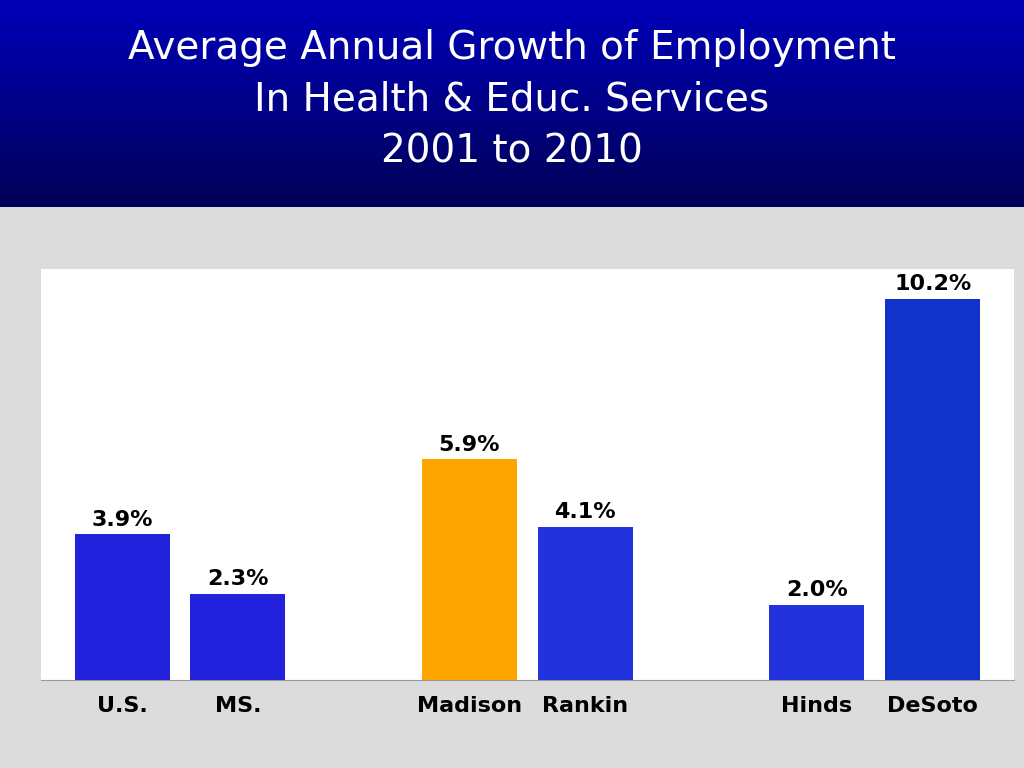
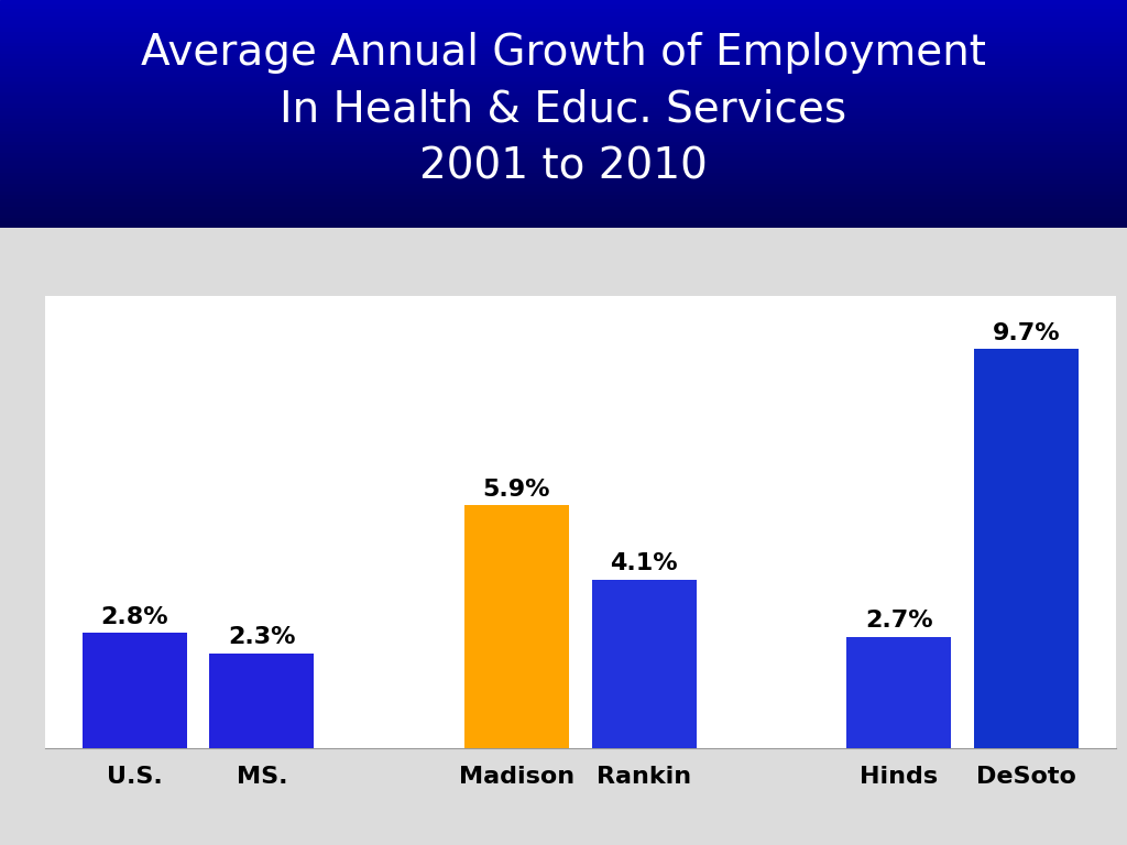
U.S.: 3.9% -> 2.8%
Hinds: 2.0% -> 2.7%
DeSoto: 10.2% -> 9.7%
